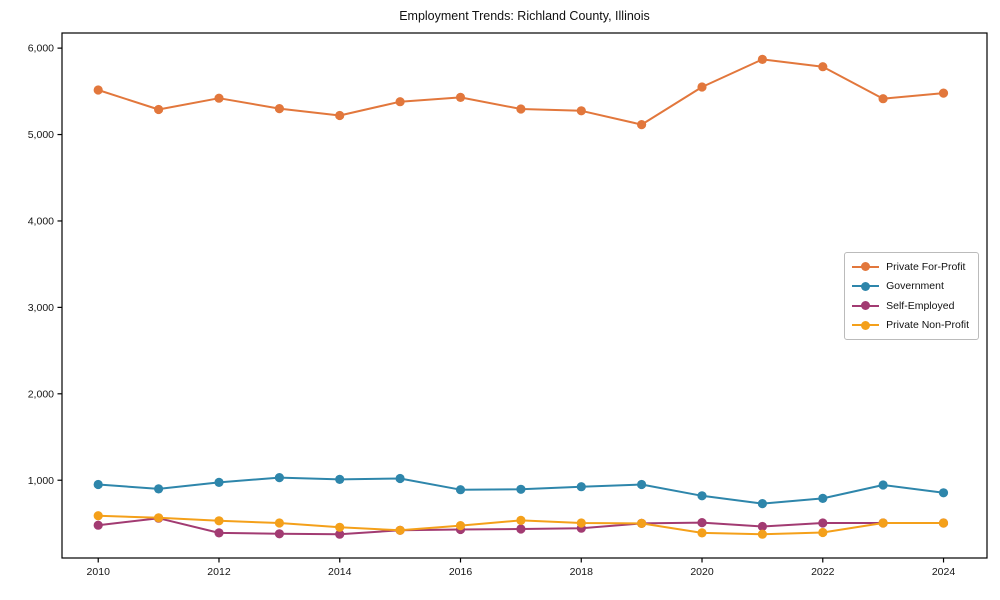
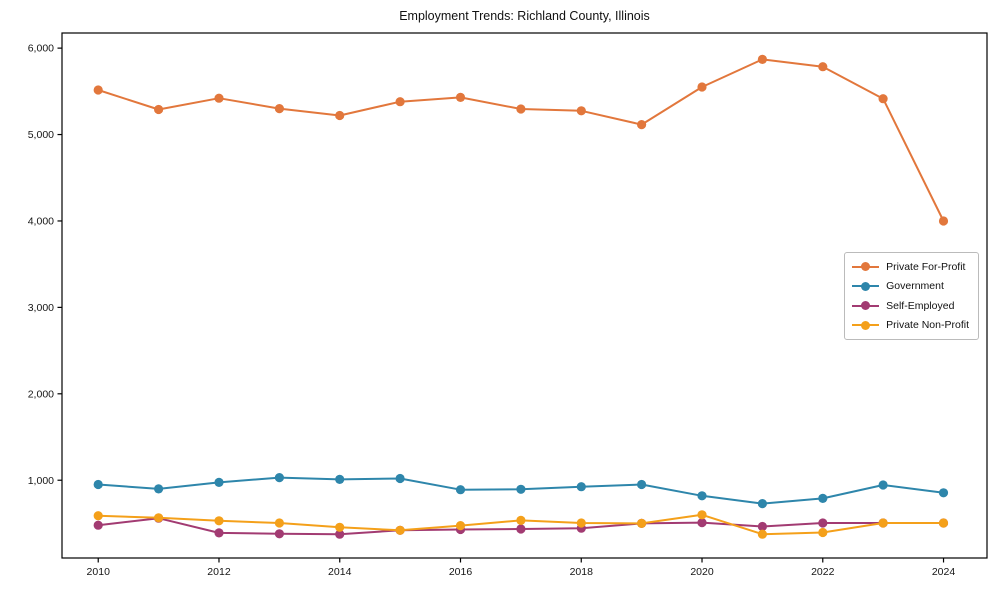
Private Non-Profit/2020: 400 -> 600
Private For-Profit/2024: 5500 -> 4000
